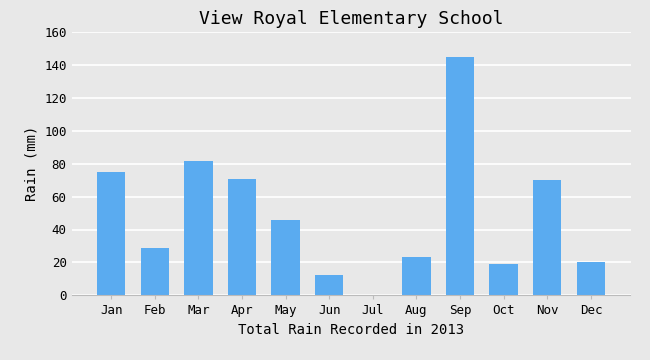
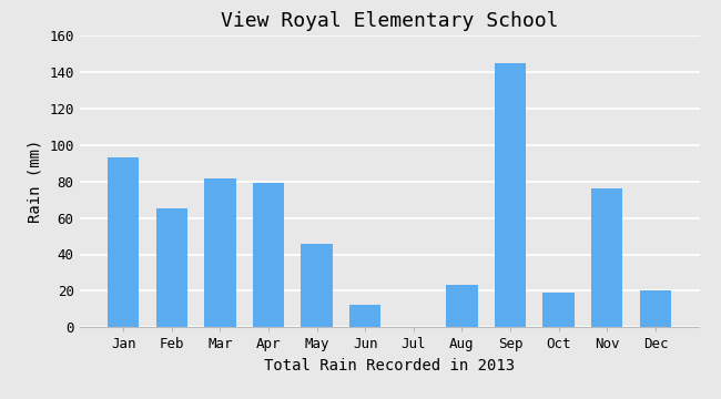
Jan: 75 -> 93
Feb: 29 -> 65
Apr: 71 -> 79
Nov: 70 -> 76
